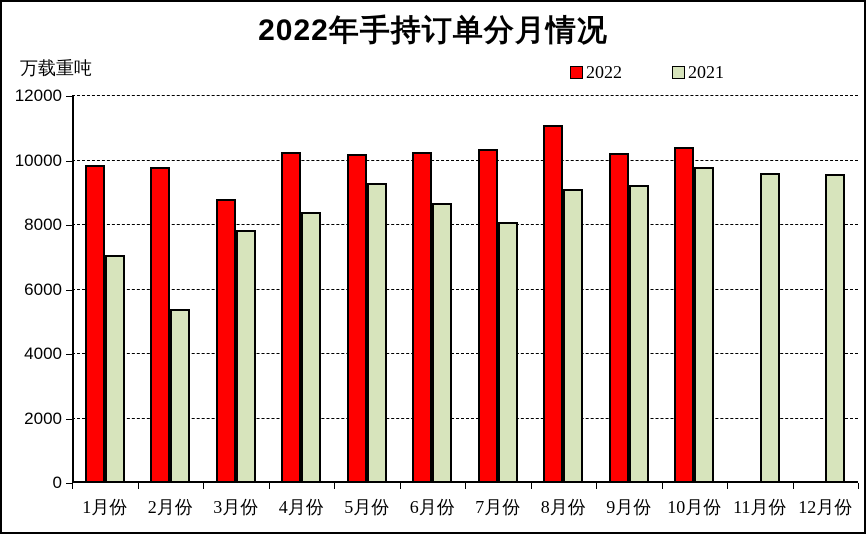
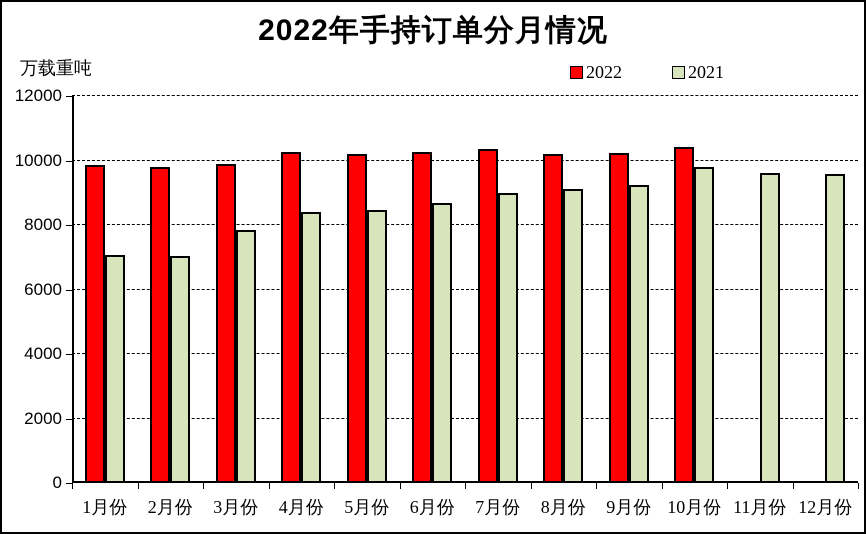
2021/2月份: 5400 -> 7000
2022/3月份: 8800 -> 9900
2021/5月份: 9300 -> 8500
2021/7月份: 8100 -> 9000
2022/8月份: 11100 -> 10200
